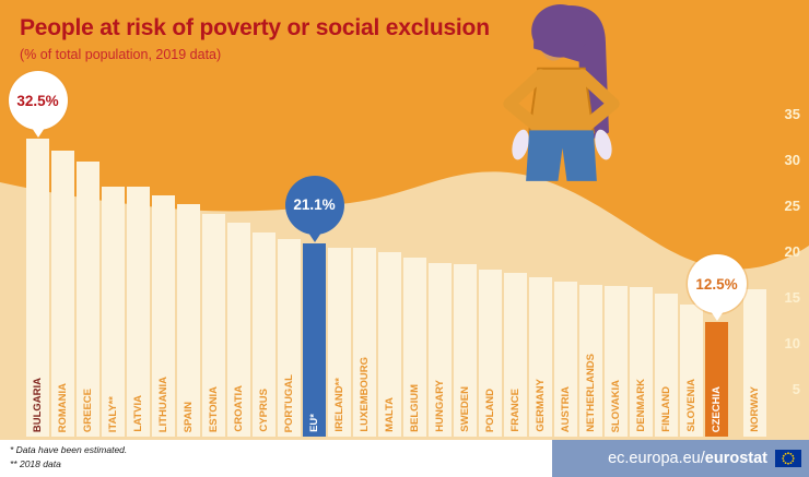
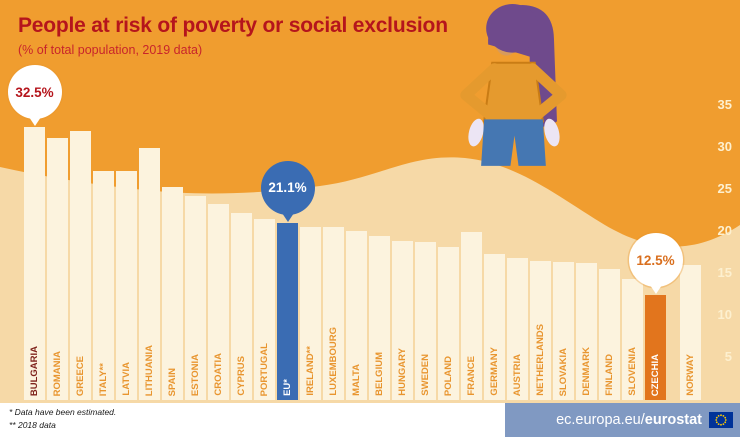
GREECE: 30 -> 32
LITHUANIA: 26 -> 30
FRANCE: 18 -> 20
